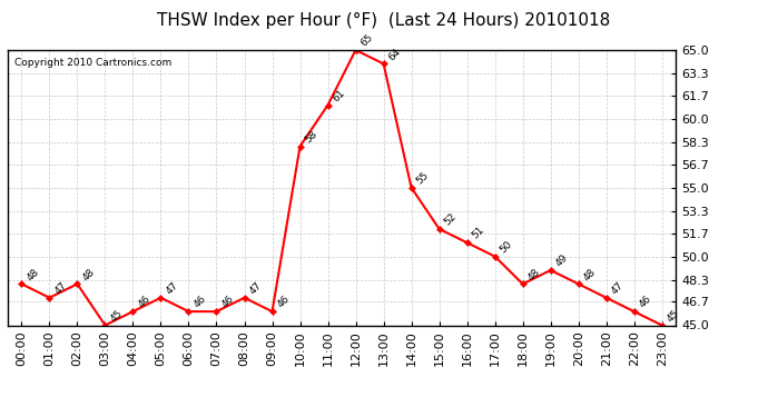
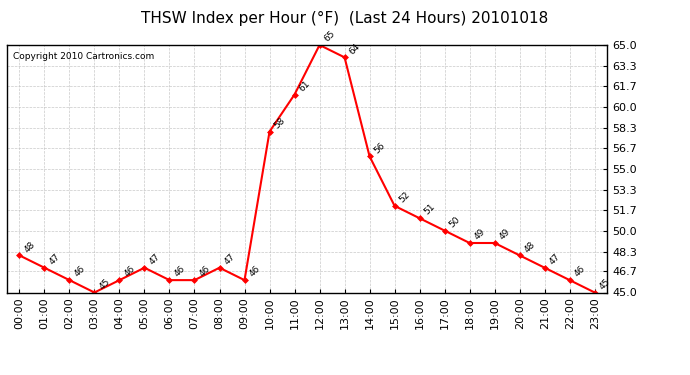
02:00: 48 -> 46
14:00: 55 -> 56
18:00: 48 -> 49
